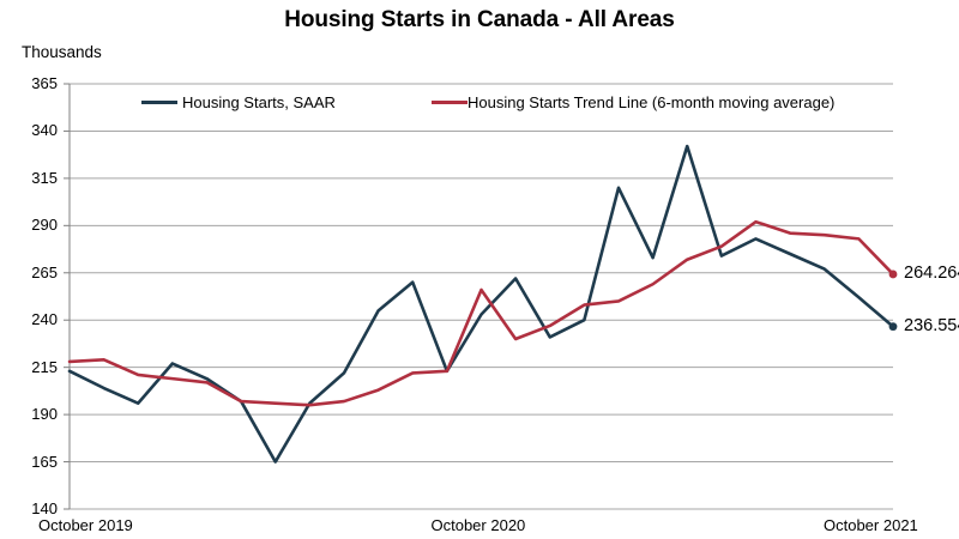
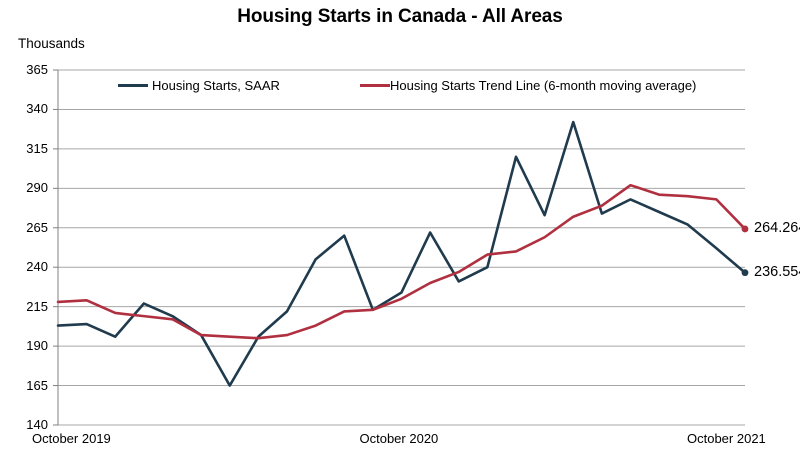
Housing Starts, SAAR/October 2019: 213 -> 203
Housing Starts, SAAR/October 2020: 243 -> 224
Housing Starts Trend Line (6-month moving average)/October 2020: 256 -> 220
